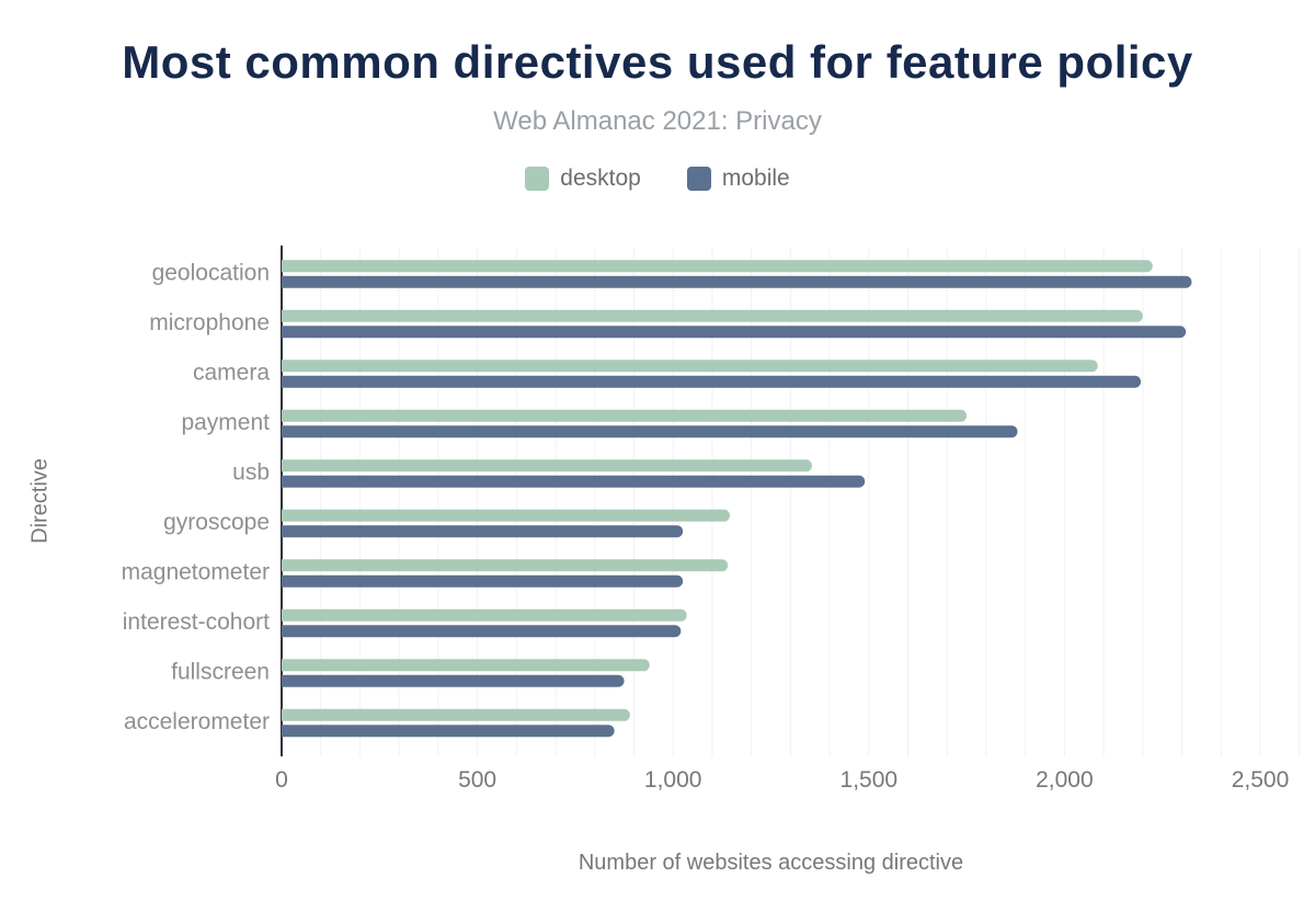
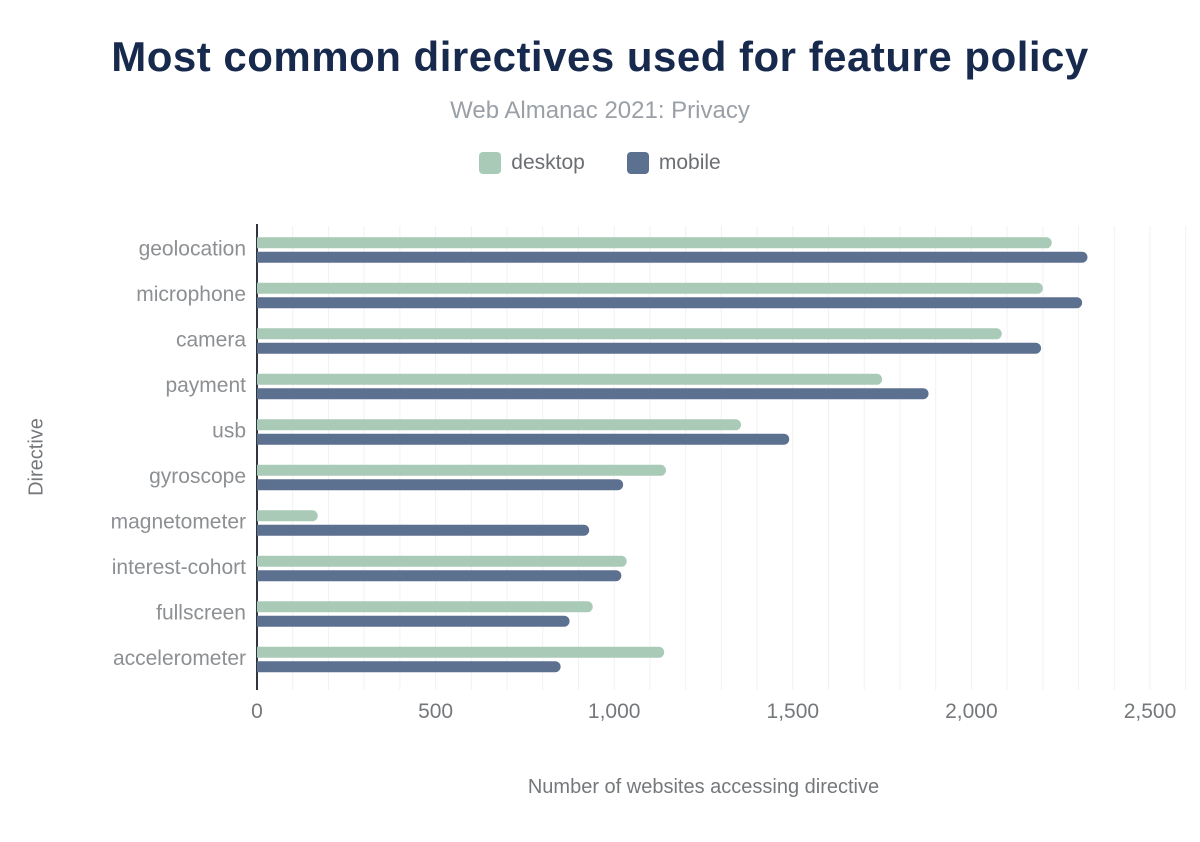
desktop/magnetometer: 1140 -> 170
mobile/magnetometer: 1020 -> 930
desktop/accelerometer: 890 -> 1140
